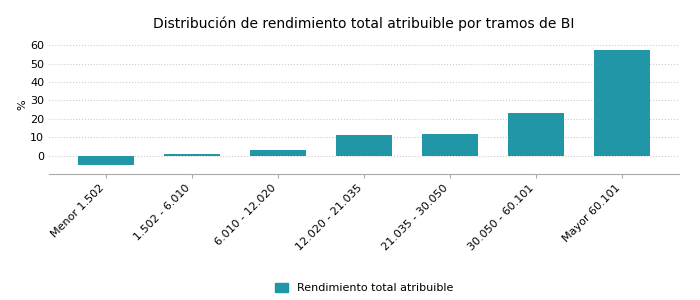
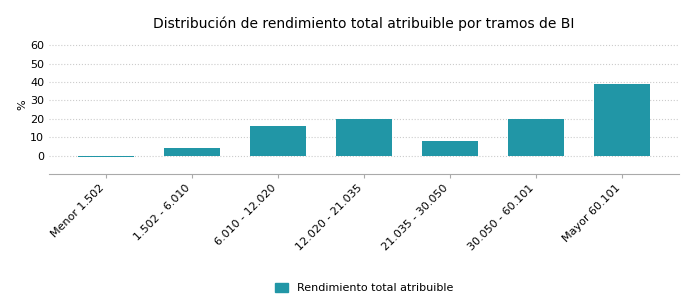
Menor 1.502: -5 -> -1
1.502 - 6.010: 1 -> 4
6.010 - 12.020: 3 -> 16
12.020 - 21.035: 11 -> 20
21.035 - 30.050: 12 -> 8
30.050 - 60.101: 23 -> 20
Mayor 60.101: 58 -> 39
